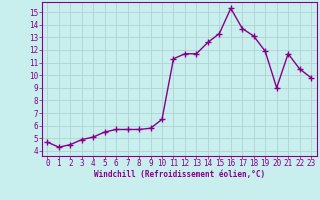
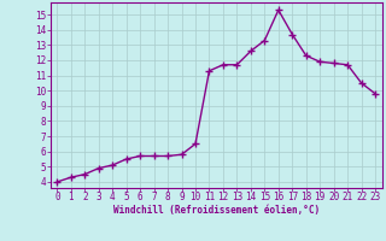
0: 4.7 -> 4.0
18: 13.1 -> 12.3
20: 9.0 -> 11.8
